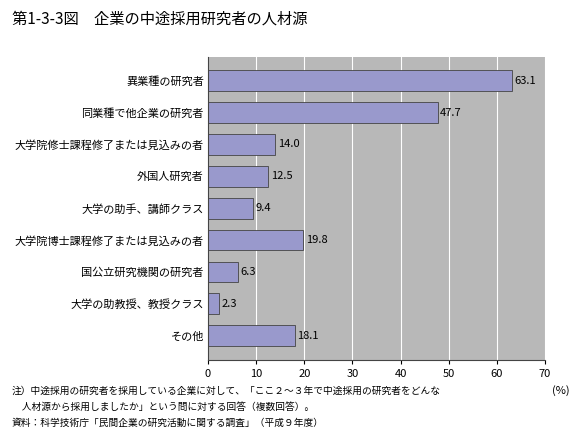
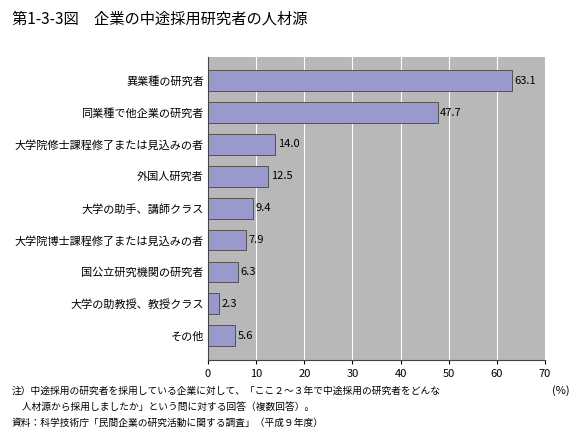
大学院博士課程修了または見込みの者: 19.8 -> 7.9
その他: 18.1 -> 5.6
